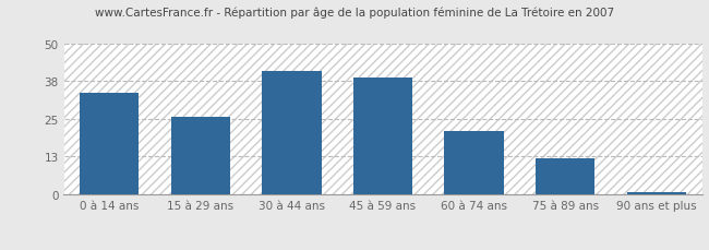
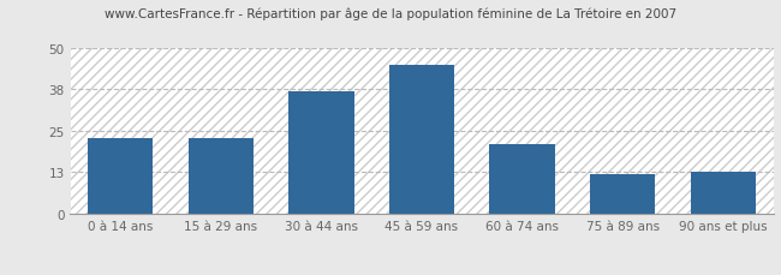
0 à 14 ans: 34 -> 23
15 à 29 ans: 26 -> 23
30 à 44 ans: 41 -> 37
45 à 59 ans: 39 -> 45
90 ans et plus: 1 -> 13
